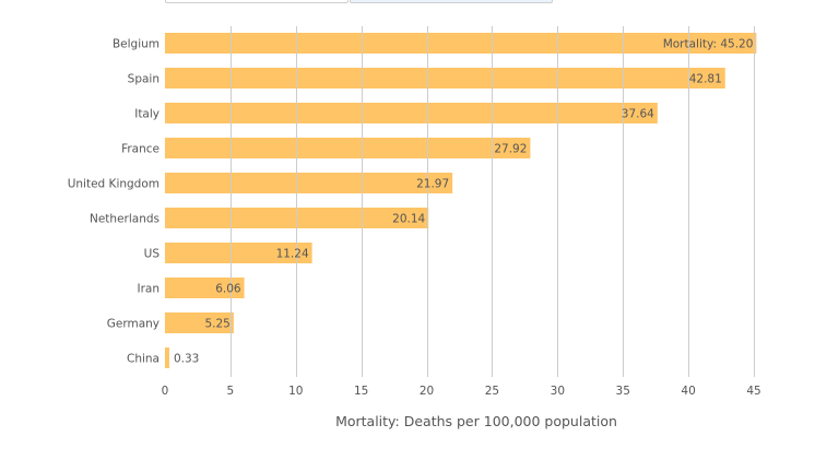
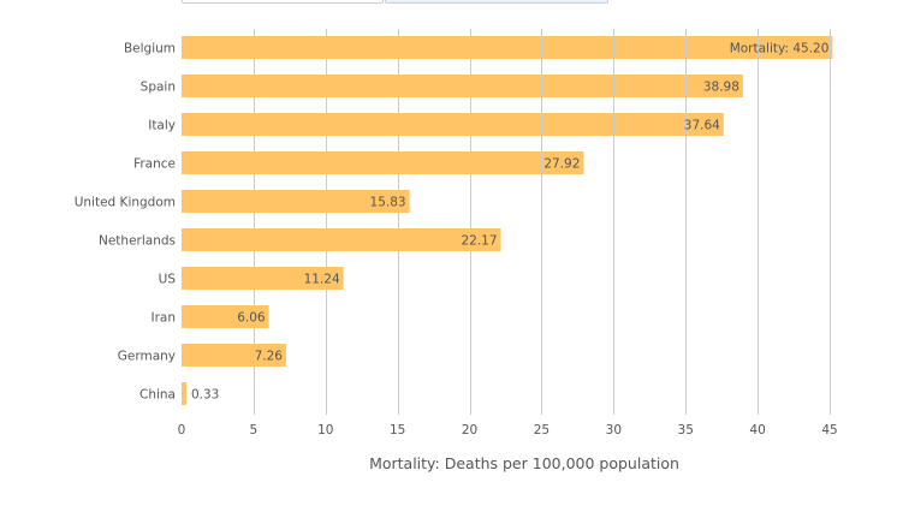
Spain: 42.81 -> 38.98
United Kingdom: 21.97 -> 15.83
Netherlands: 20.14 -> 22.17
Germany: 5.25 -> 7.26
